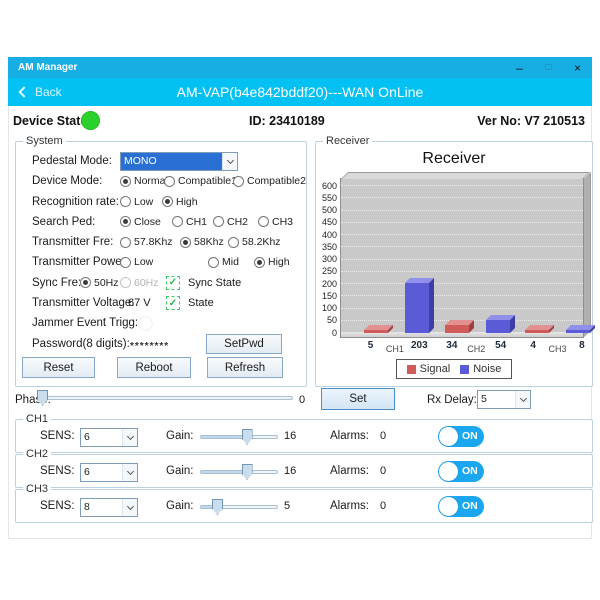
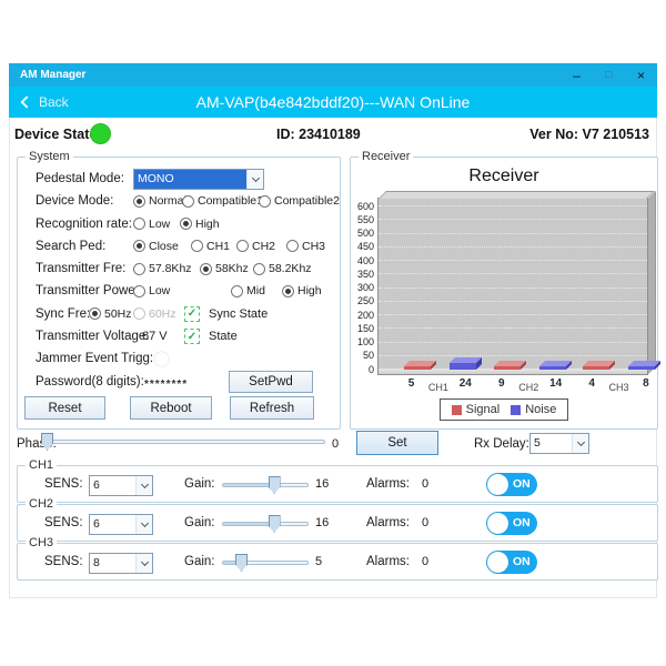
Noise/CH1: 203 -> 24
Signal/CH2: 34 -> 9
Noise/CH2: 54 -> 14
